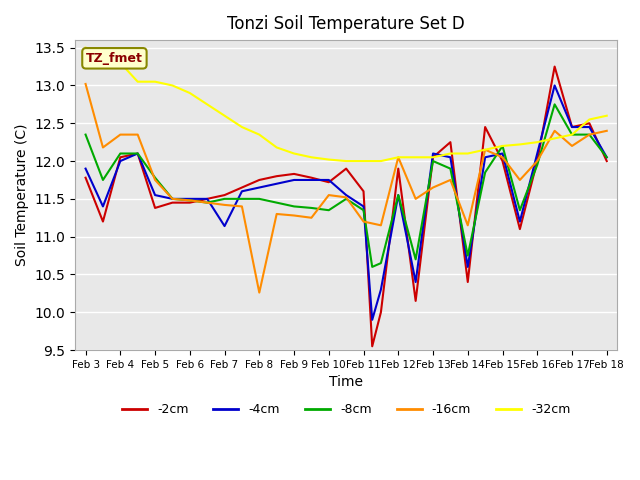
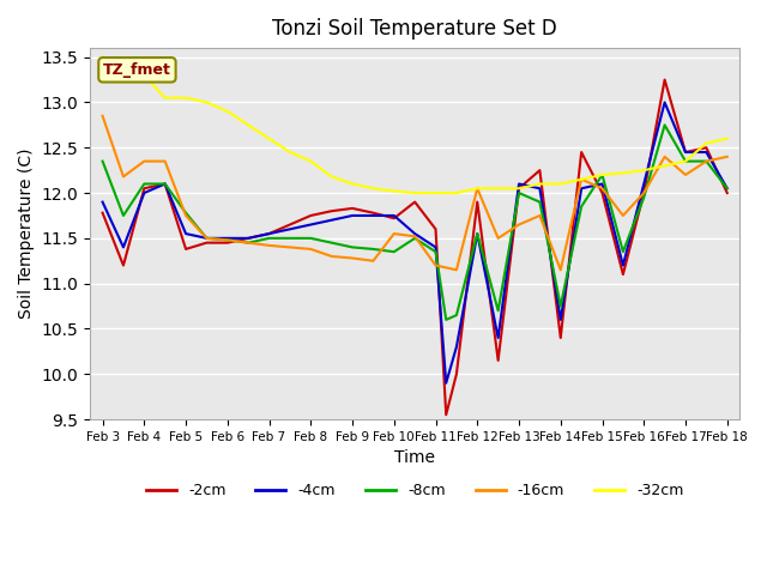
-16cm/Feb 3: 13.02 -> 12.85
-4cm/Feb 7: 11.14 -> 11.55
-16cm/Feb 8: 10.26 -> 11.38
